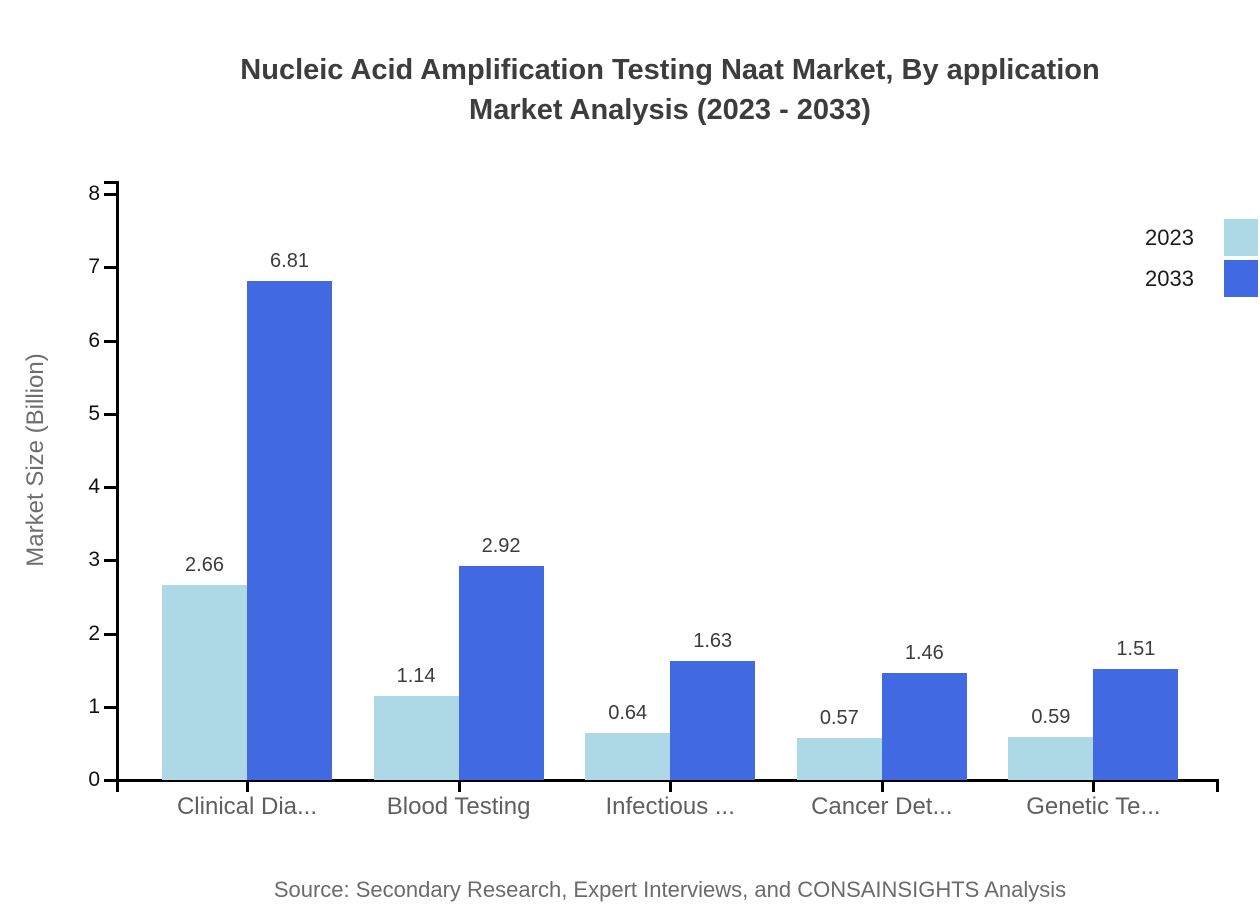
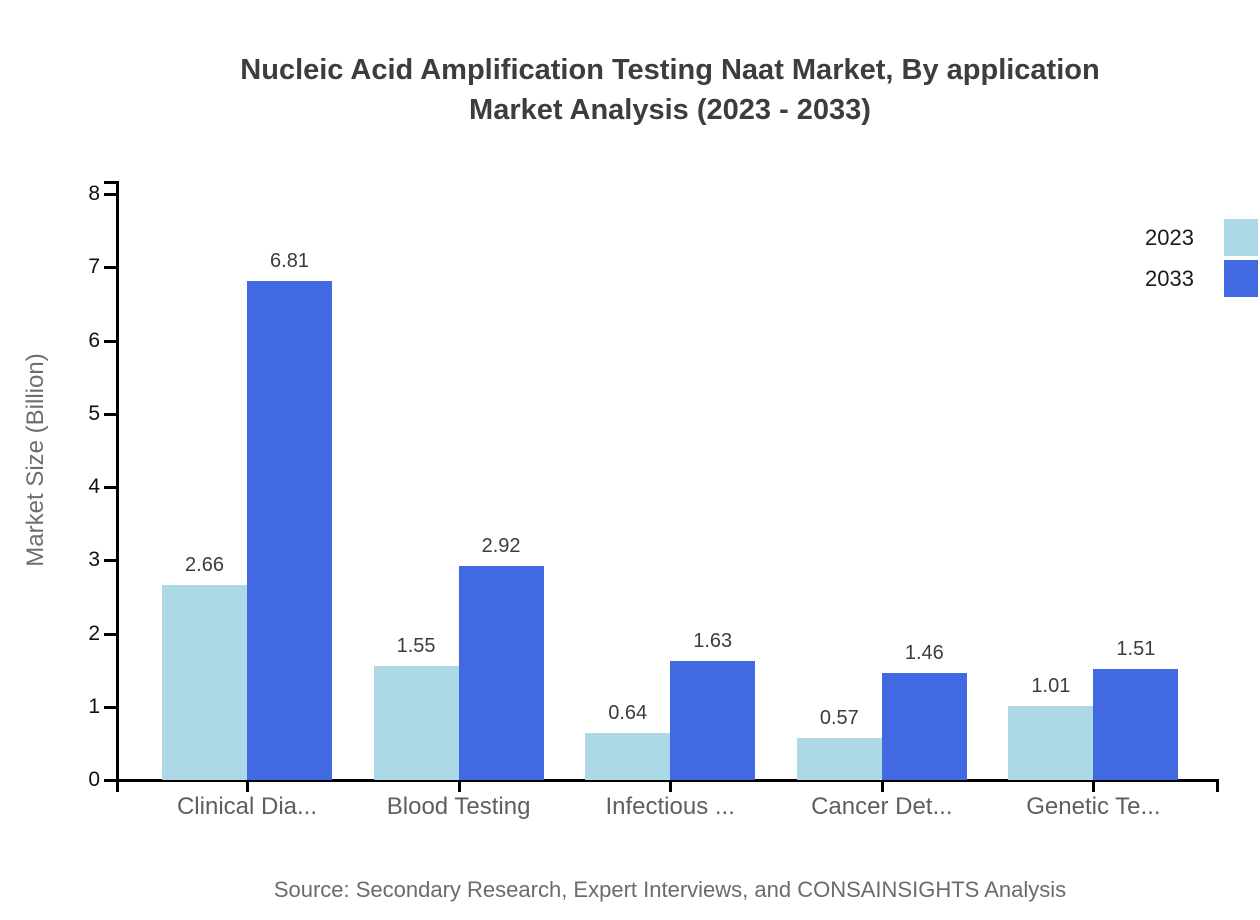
2023/Blood Testing: 1.14 -> 1.55
2023/Genetic Te...: 0.59 -> 1.01
